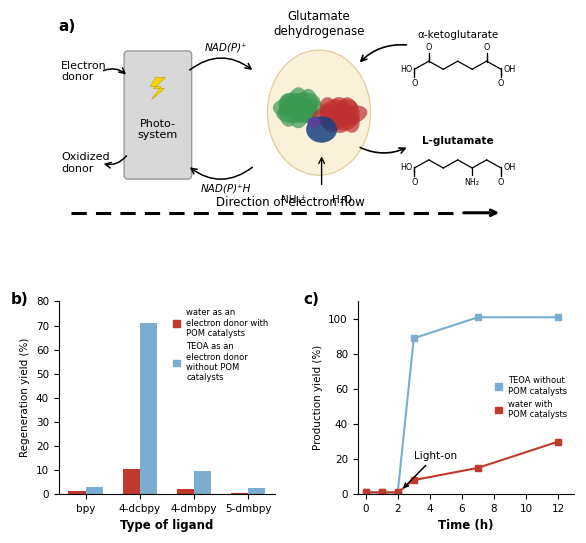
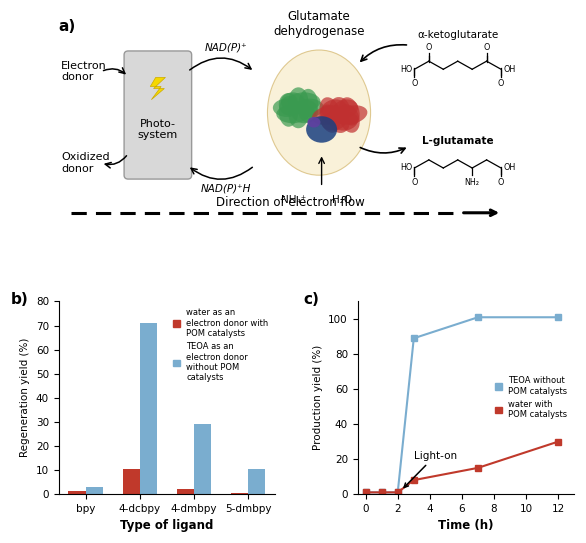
TEOA as an electron donor without POM catalysts/4-dmbpy: 9.5 -> 29.0
TEOA as an electron donor without POM catalysts/5-dmbpy: 2.5 -> 10.5
